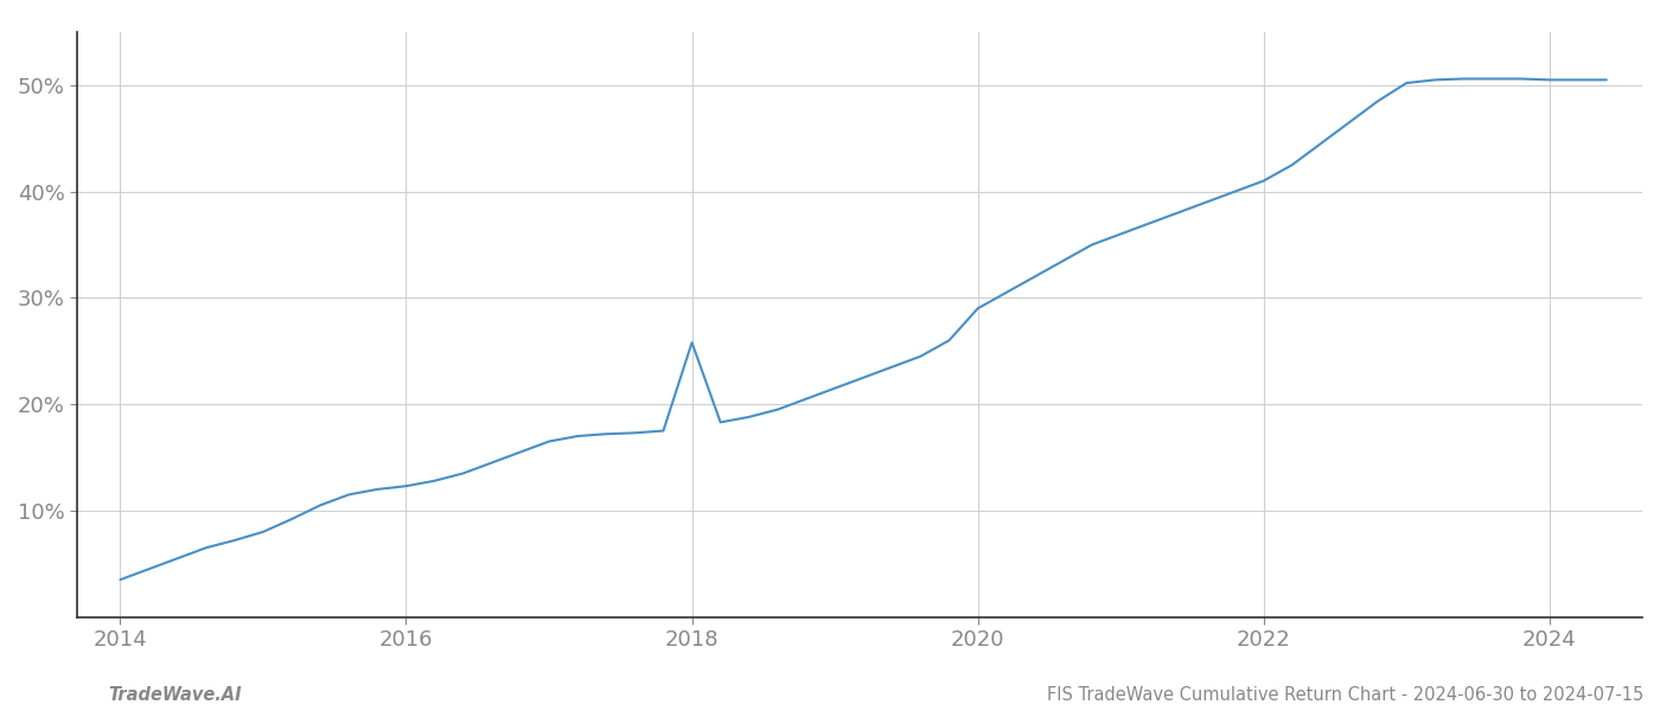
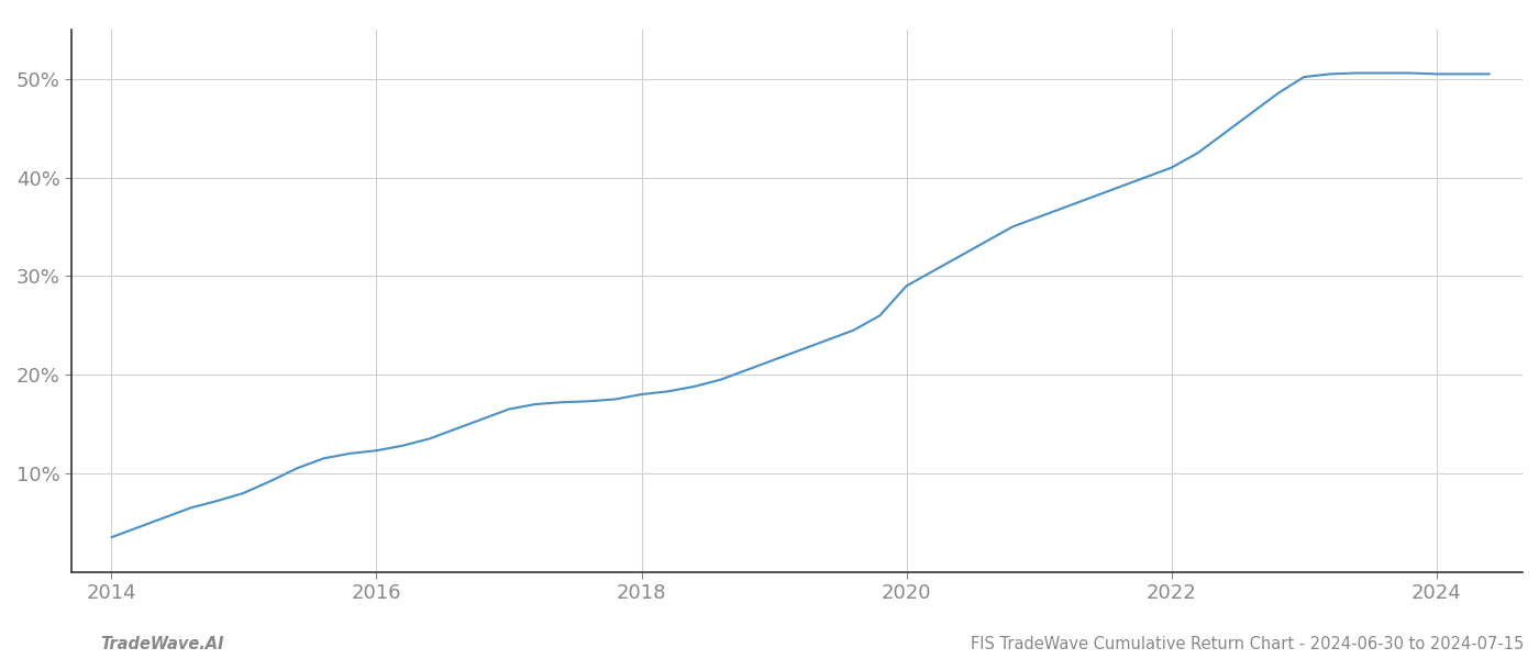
2018: 25.8% -> 18.0%
